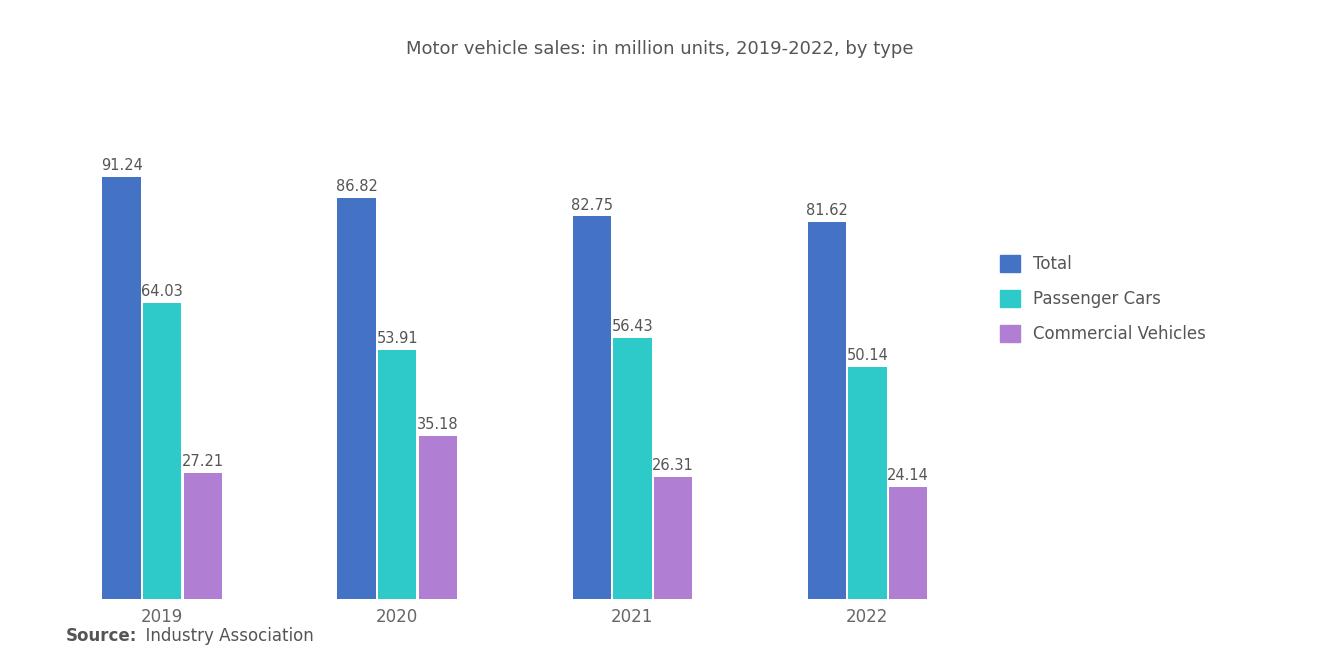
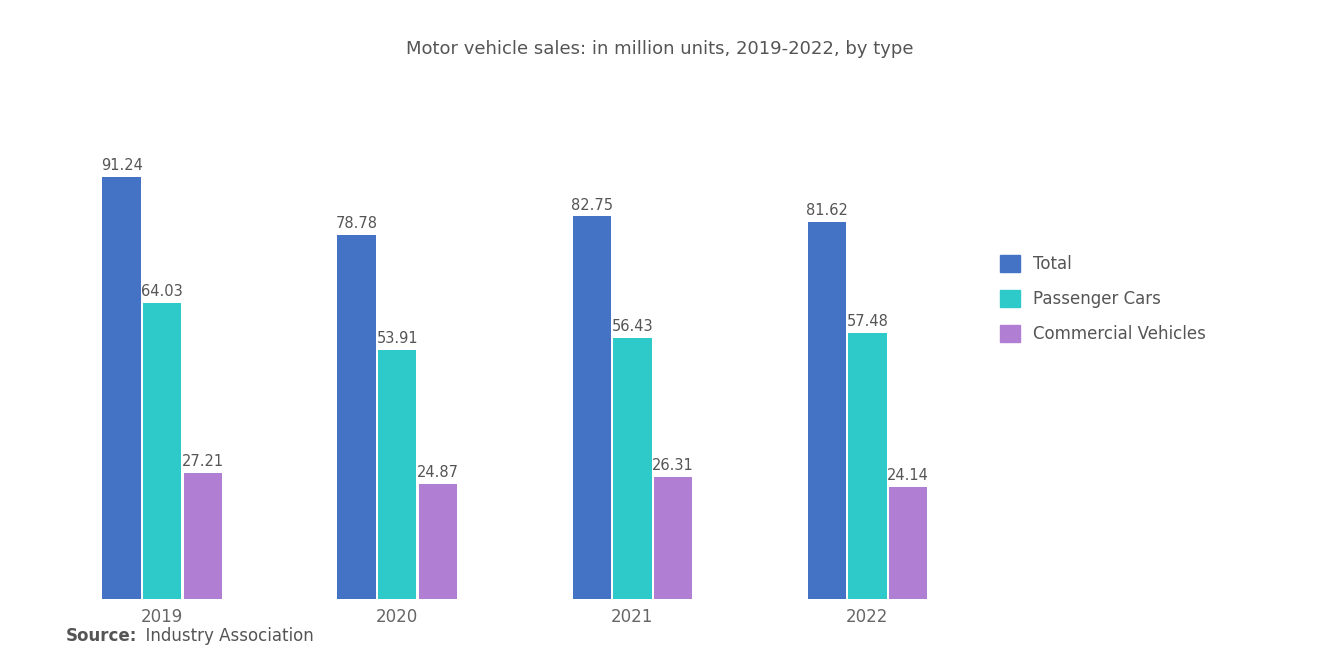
Total/2020: 86.82 -> 78.78
Commercial Vehicles/2020: 35.18 -> 24.87
Passenger Cars/2022: 50.14 -> 57.48
